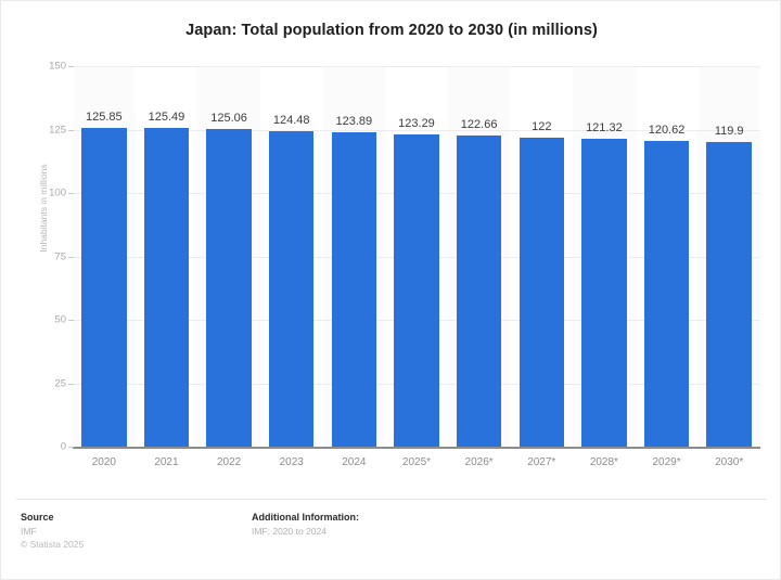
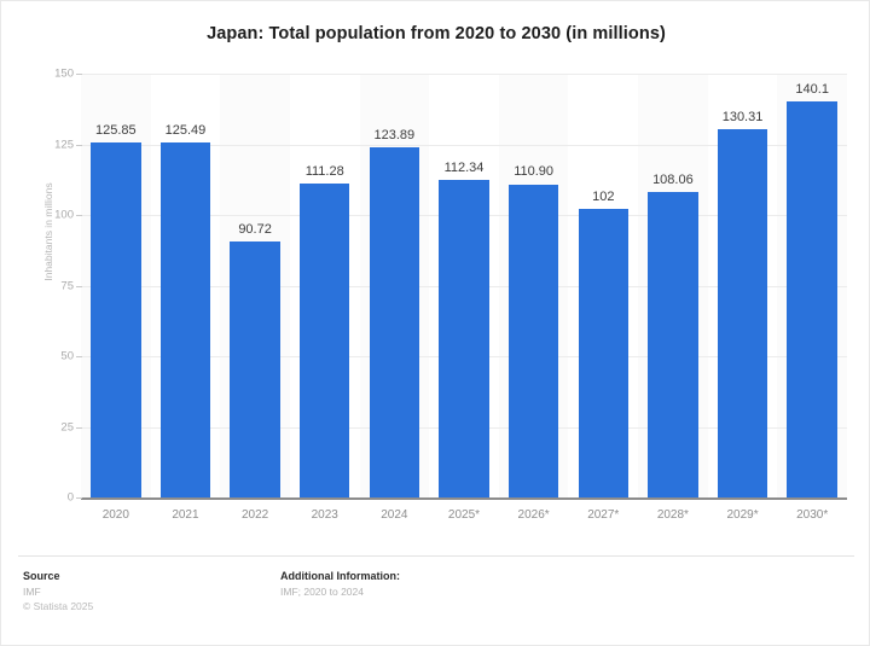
2022: 125.06 -> 90.72
2023: 124.48 -> 111.28
2025*: 123.29 -> 112.34
2026*: 122.66 -> 110.90
2027*: 122 -> 102
2028*: 121.32 -> 108.06
2029*: 120.62 -> 130.31
2030*: 119.9 -> 140.1
